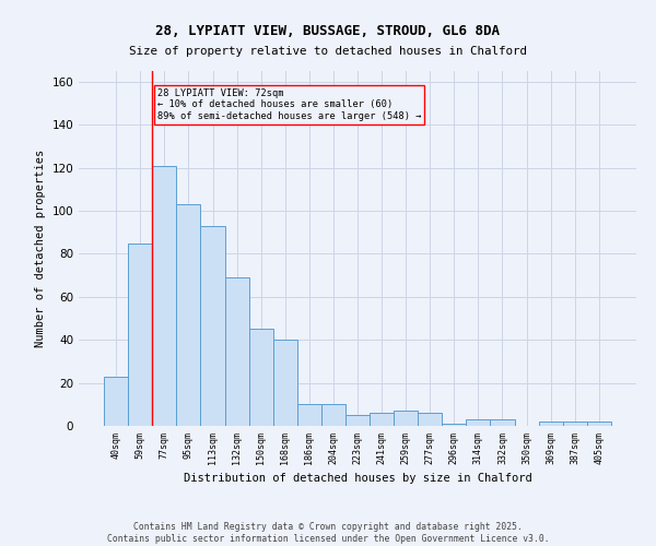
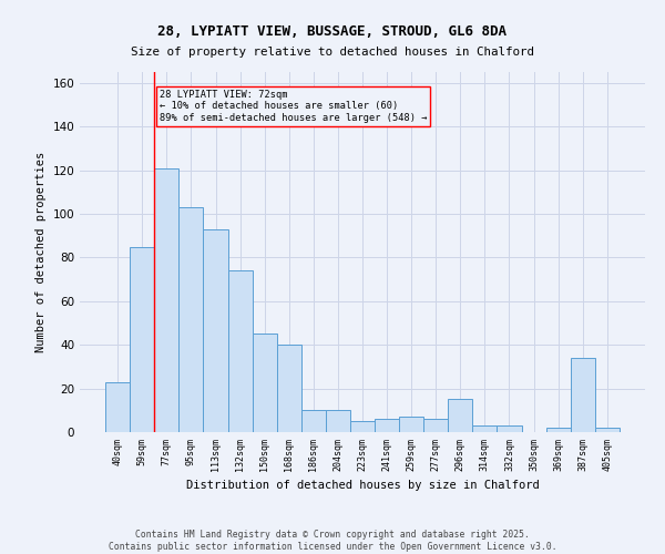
132sqm: 69 -> 74
296sqm: 1 -> 15
387sqm: 2 -> 34
